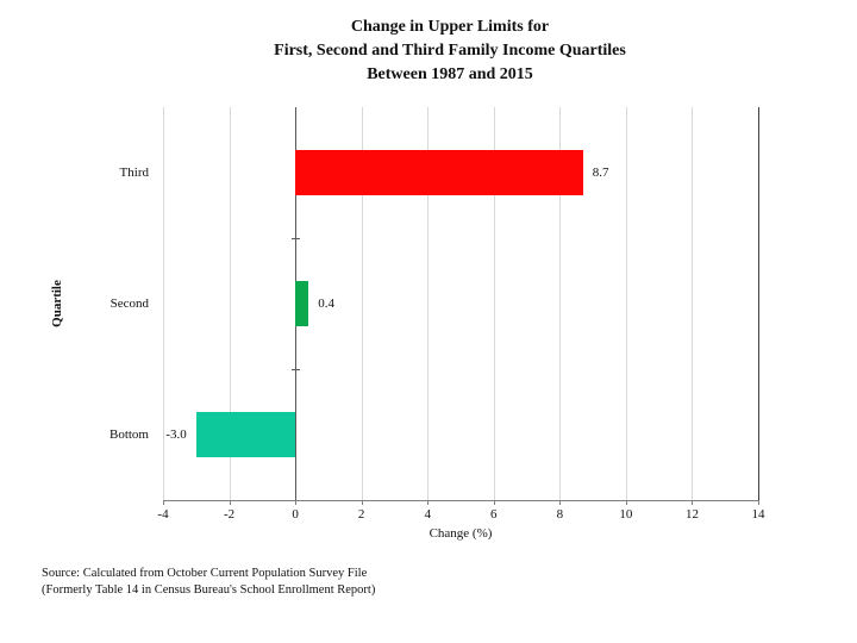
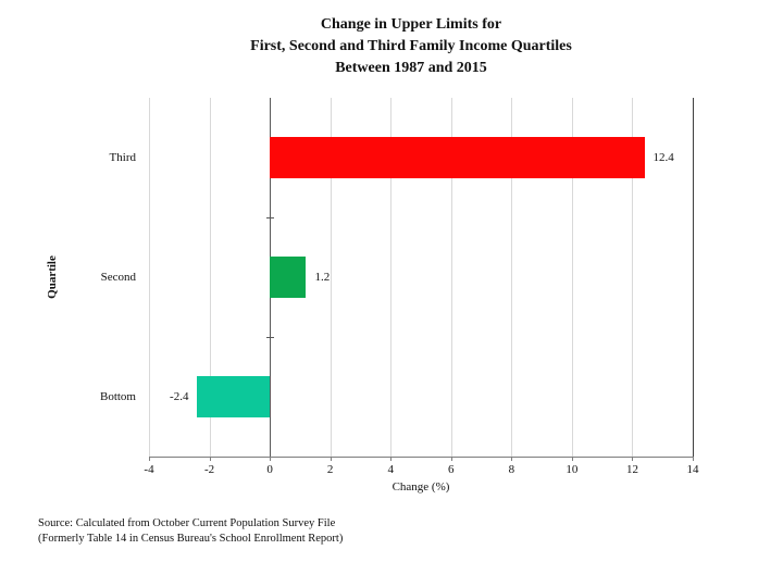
Third: 8.7 -> 12.4
Second: 0.4 -> 1.2
Bottom: -3.0 -> -2.4
